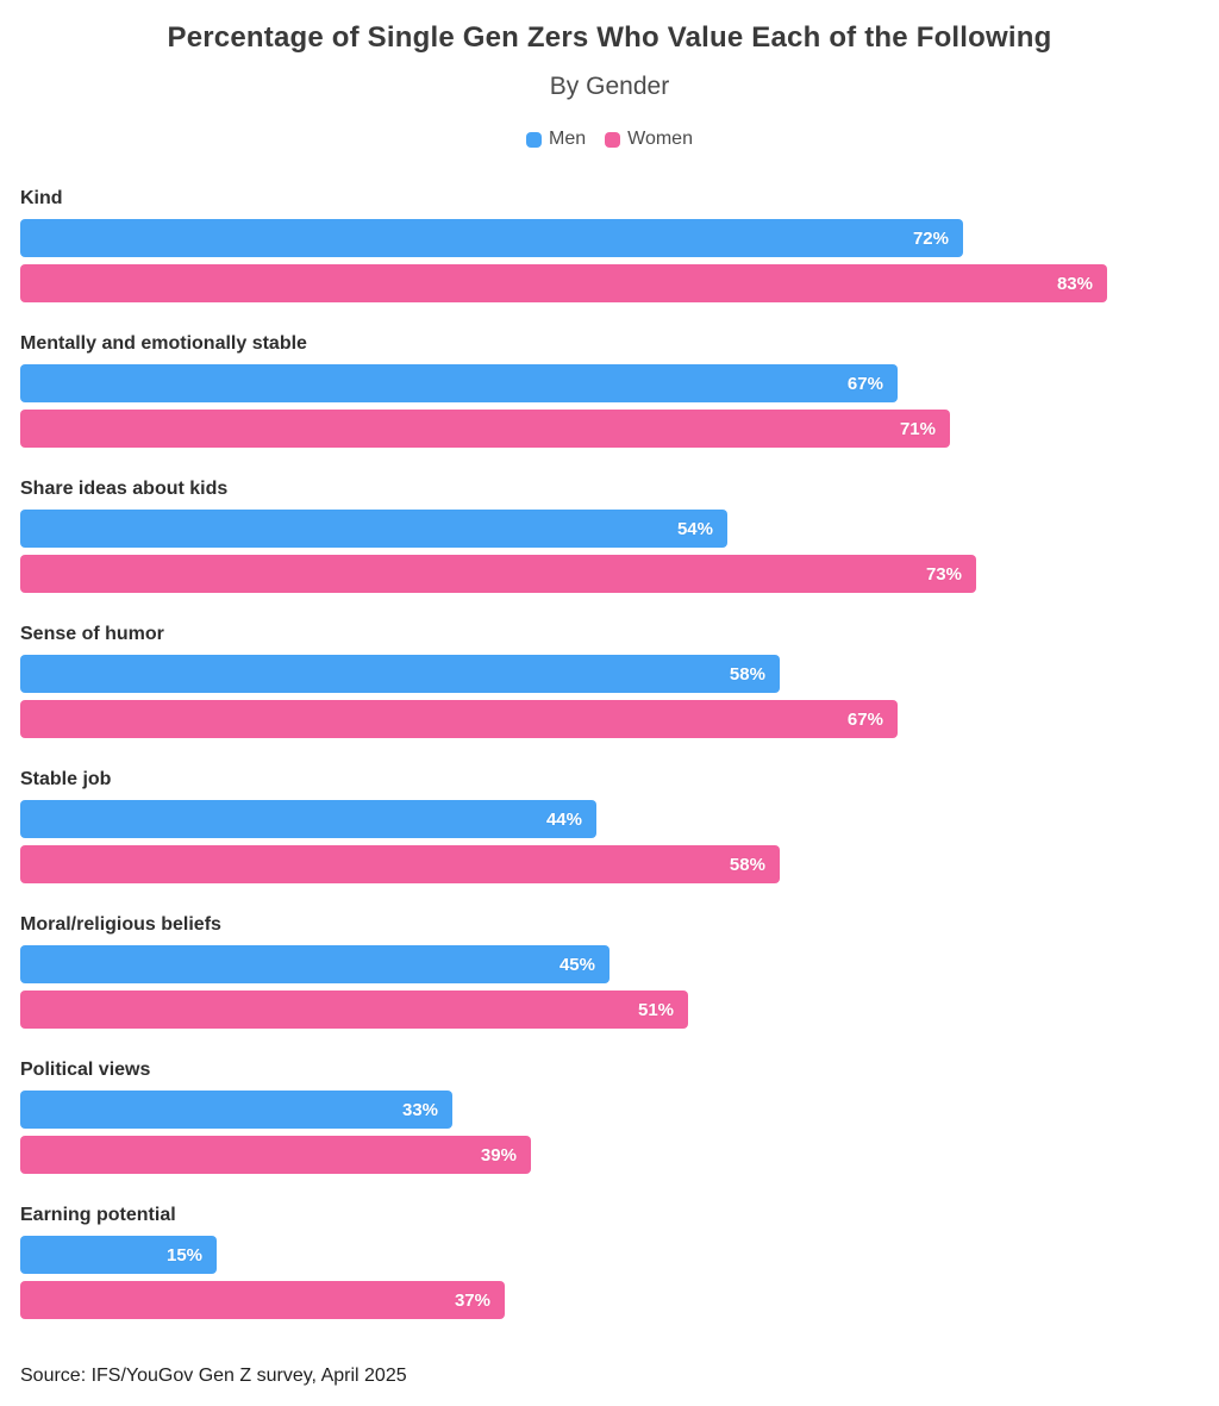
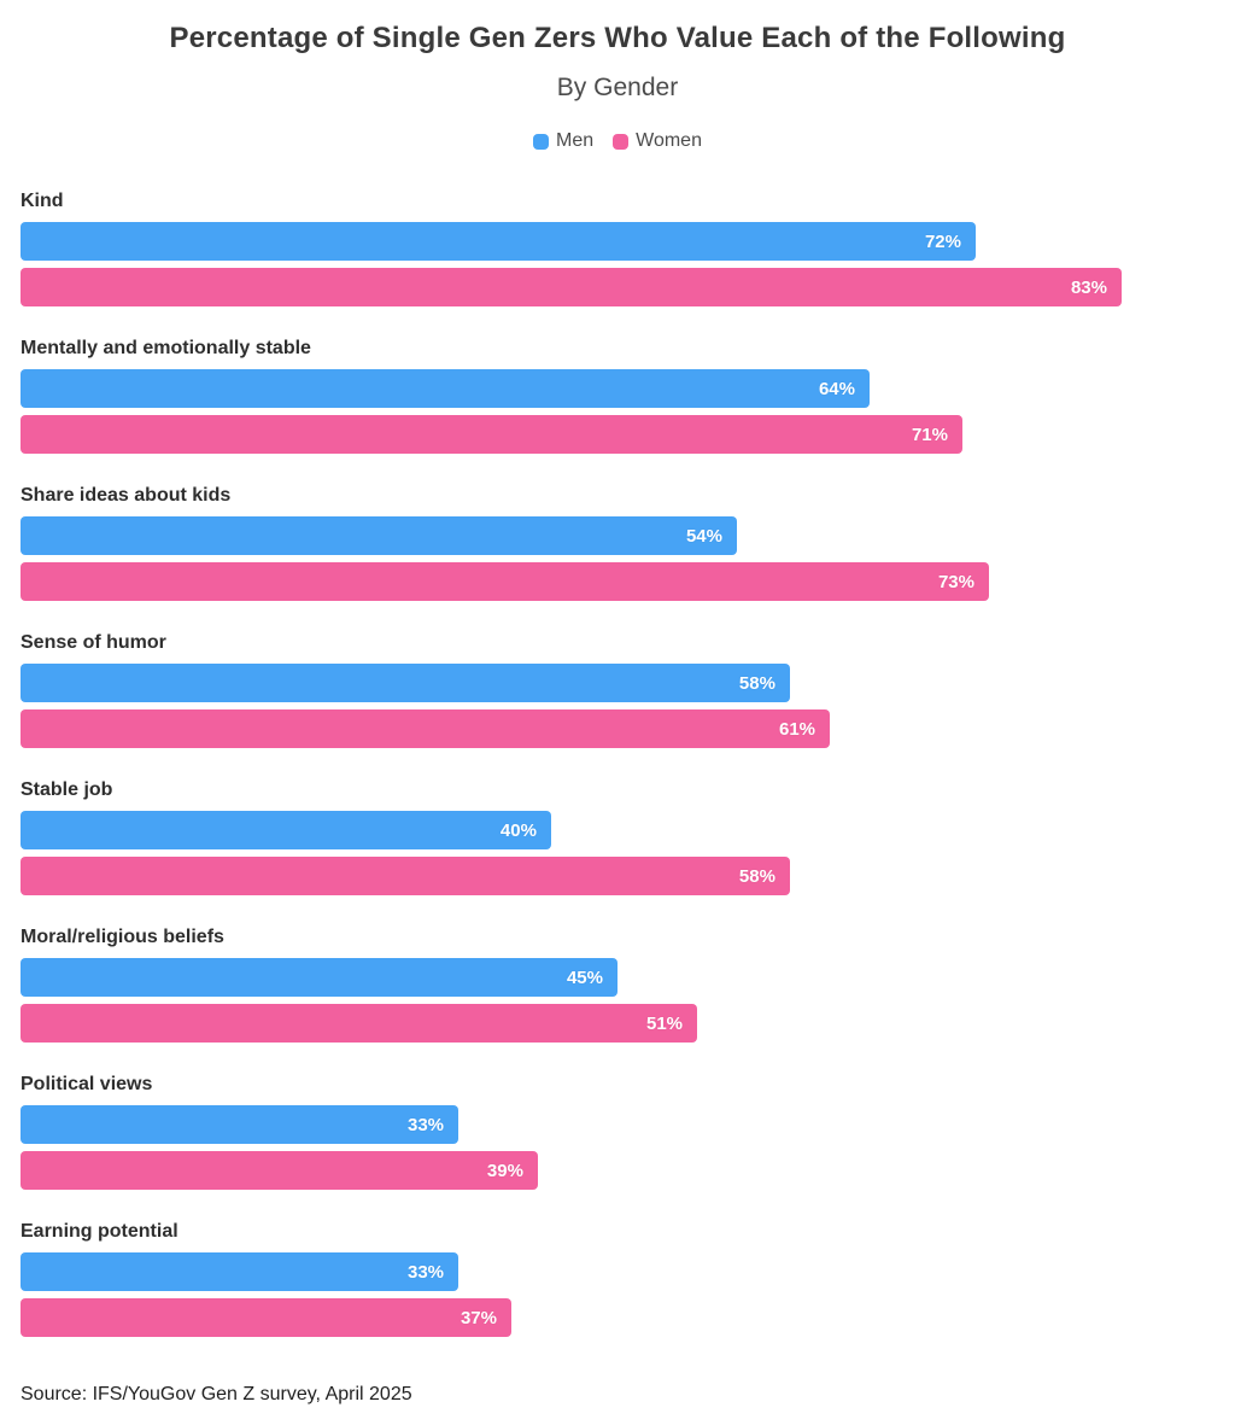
Men/Mentally and emotionally stable: 67% -> 64%
Women/Sense of humor: 67% -> 61%
Men/Stable job: 44% -> 40%
Men/Earning potential: 15% -> 33%
